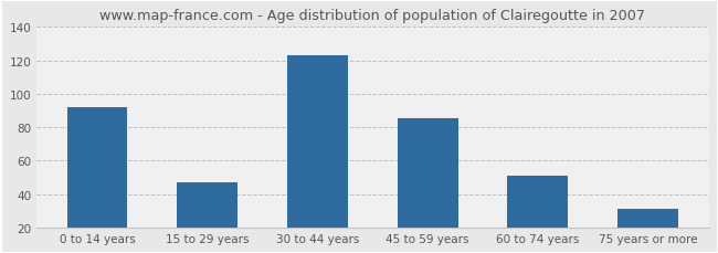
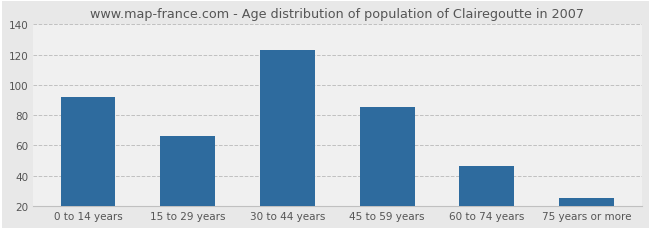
15 to 29 years: 47 -> 66
60 to 74 years: 51 -> 46
75 years or more: 31 -> 25
